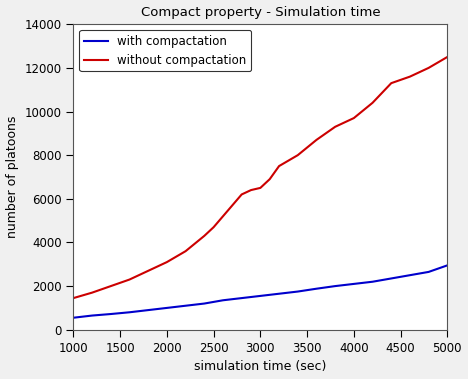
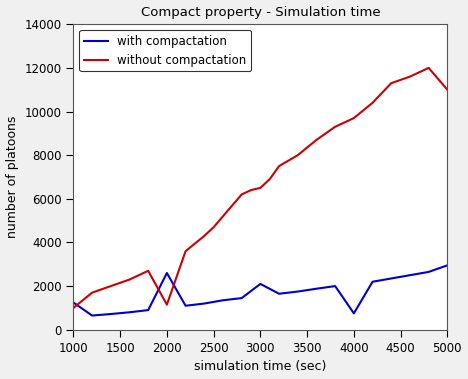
with compactation/1000: 550 -> 1250
without compactation/1000: 1450 -> 1000
with compactation/2000: 1000 -> 2600
without compactation/2000: 3100 -> 1150
with compactation/3000: 1550 -> 2100
with compactation/4000: 2100 -> 750
without compactation/5000: 12500 -> 11000
